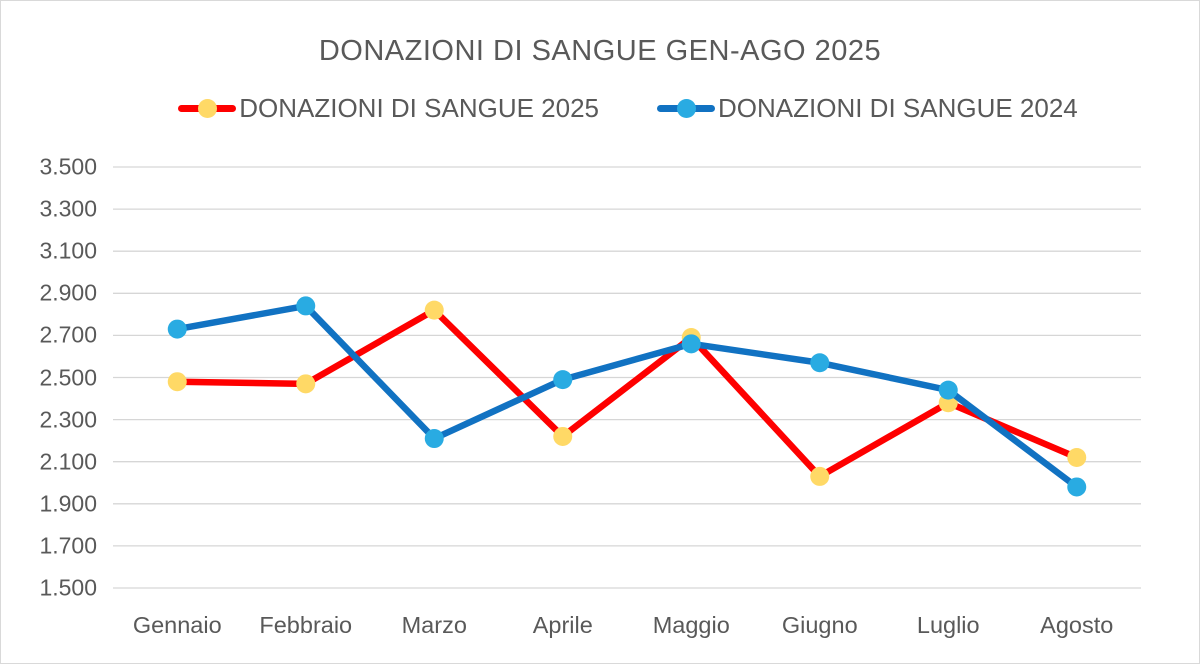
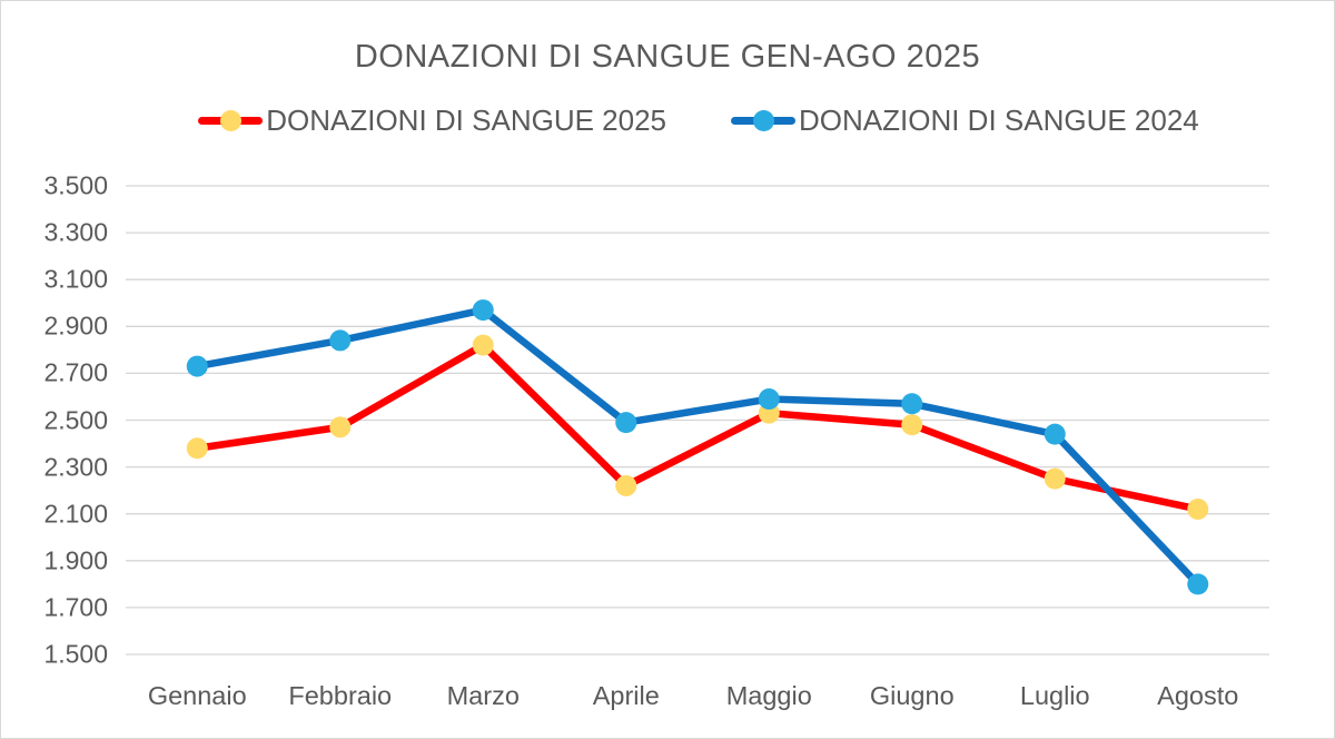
DONAZIONI DI SANGUE 2025/Gennaio: 2480 -> 2380
DONAZIONI DI SANGUE 2024/Marzo: 2210 -> 2970
DONAZIONI DI SANGUE 2025/Maggio: 2690 -> 2530
DONAZIONI DI SANGUE 2024/Maggio: 2660 -> 2590
DONAZIONI DI SANGUE 2025/Giugno: 2030 -> 2480
DONAZIONI DI SANGUE 2025/Luglio: 2380 -> 2250
DONAZIONI DI SANGUE 2024/Agosto: 1980 -> 1800
